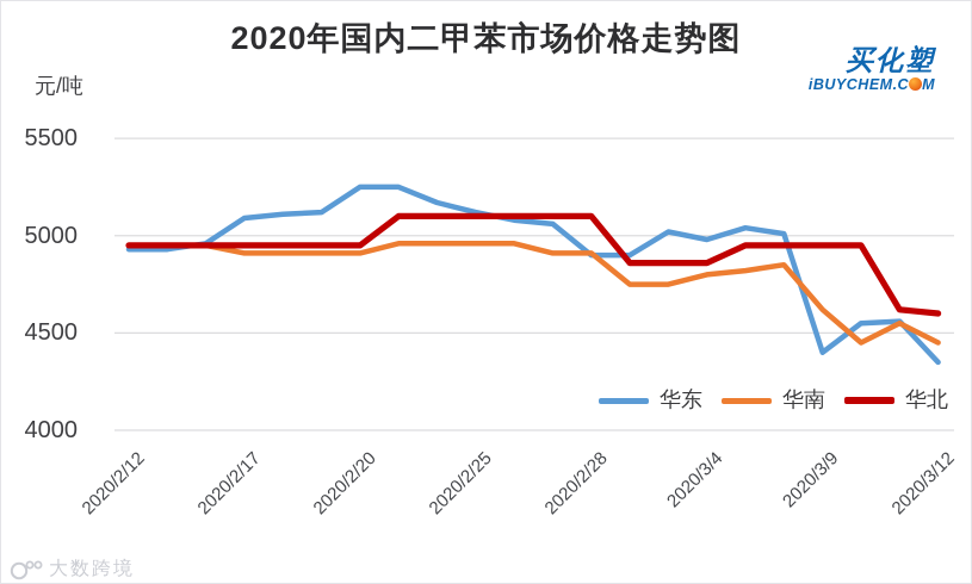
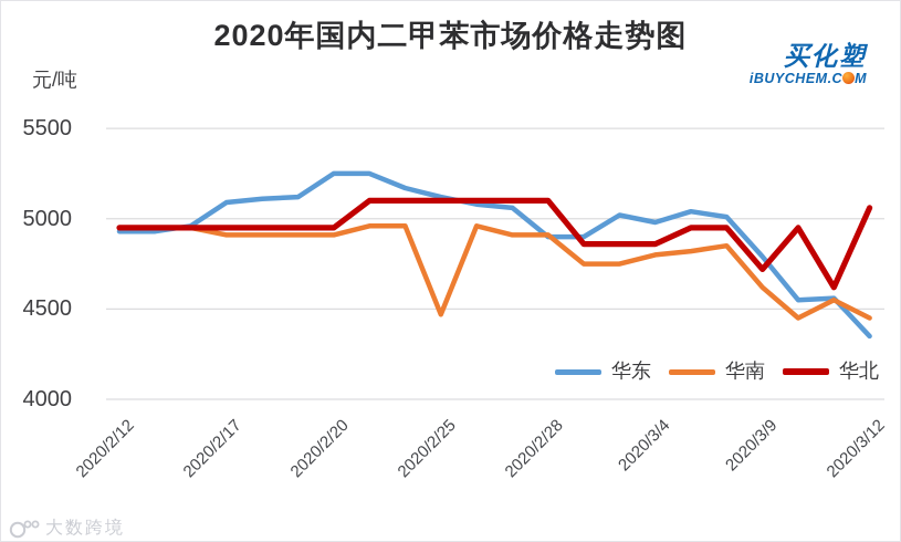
华南/2020/2/25: 4960 -> 4470
华东/2020/3/9: 4400 -> 4790
华北/2020/3/9: 4950 -> 4720
华北/2020/3/12: 4600 -> 5060
